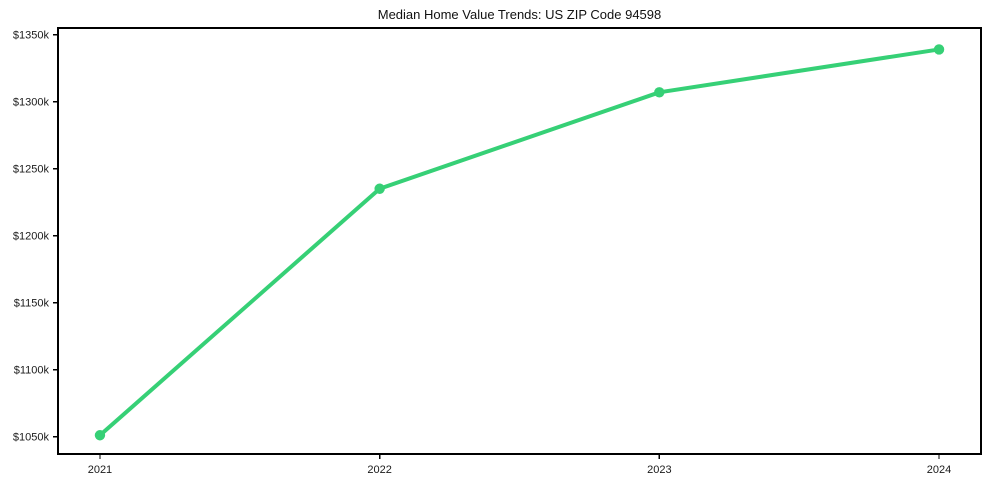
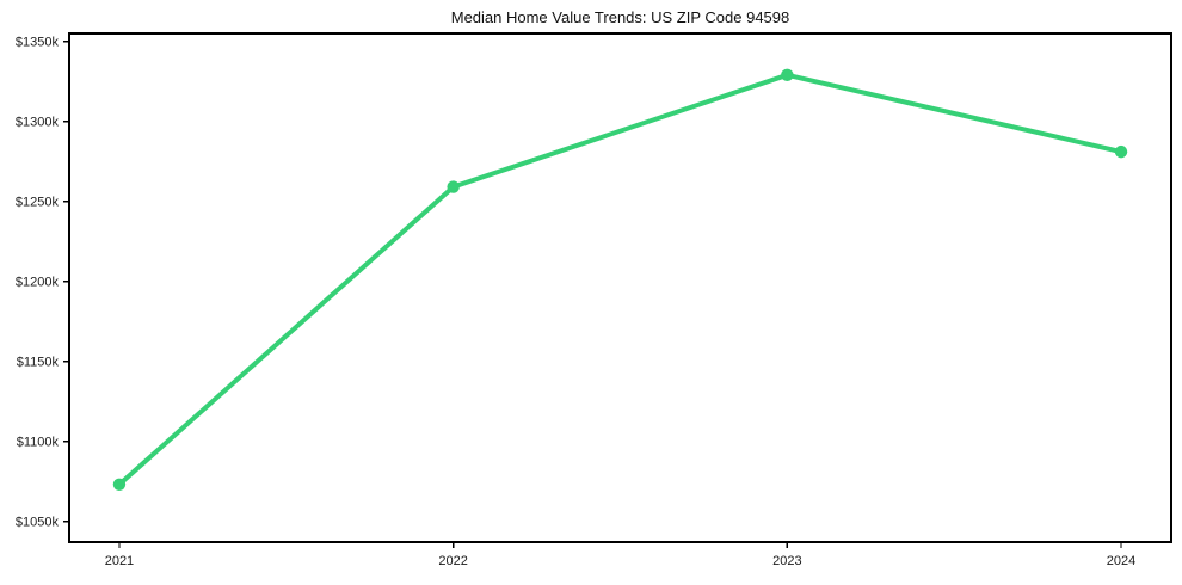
2021: $1051k -> $1073k
2022: $1235k -> $1259k
2023: $1307k -> $1329k
2024: $1339k -> $1281k
